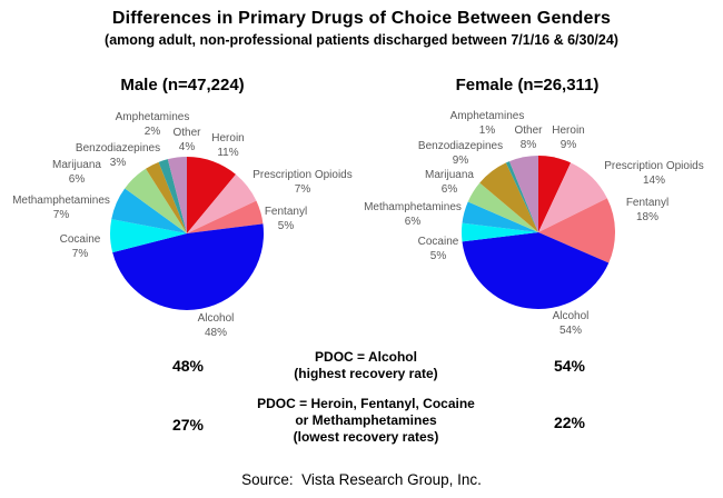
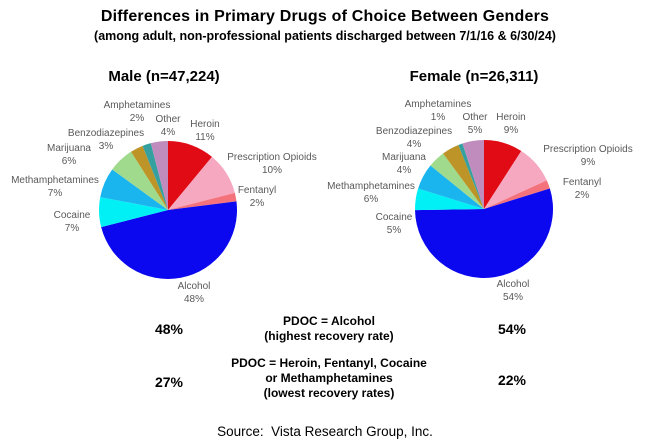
Male (n=47,224)/Prescription Opioids: 7% -> 10%
Male (n=47,224)/Fentanyl: 5% -> 2%
Female (n=26,311)/Prescription Opioids: 14% -> 9%
Female (n=26,311)/Fentanyl: 18% -> 2%
Female (n=26,311)/Marijuana: 6% -> 4%
Female (n=26,311)/Benzodiazepines: 9% -> 4%
Female (n=26,311)/Other: 8% -> 5%
